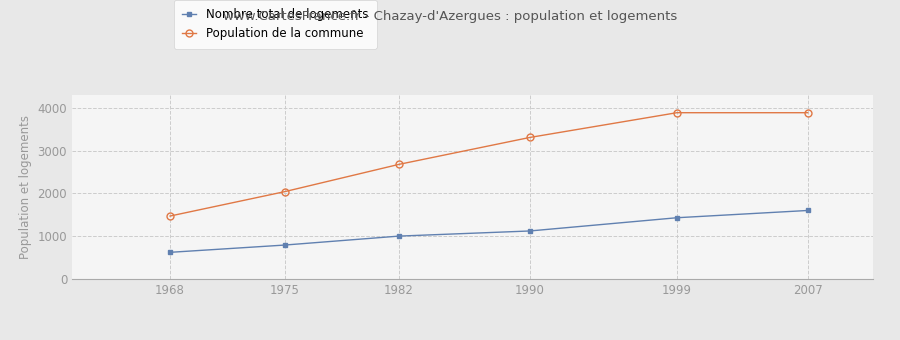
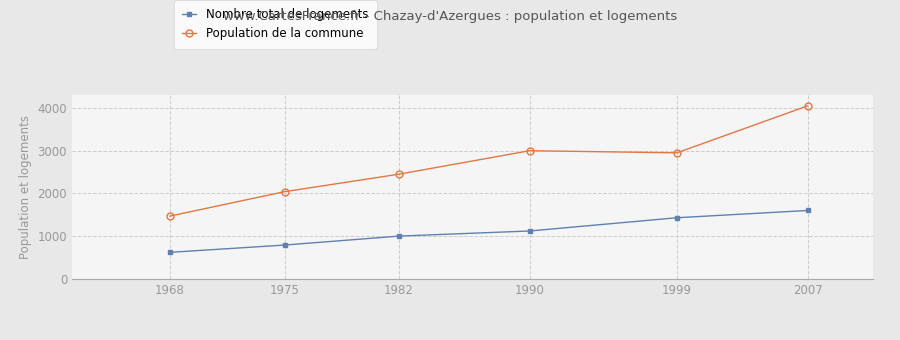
Population de la commune/1982: 2680 -> 2450
Population de la commune/1990: 3310 -> 3000
Population de la commune/1999: 3890 -> 2950
Population de la commune/2007: 3890 -> 4050
